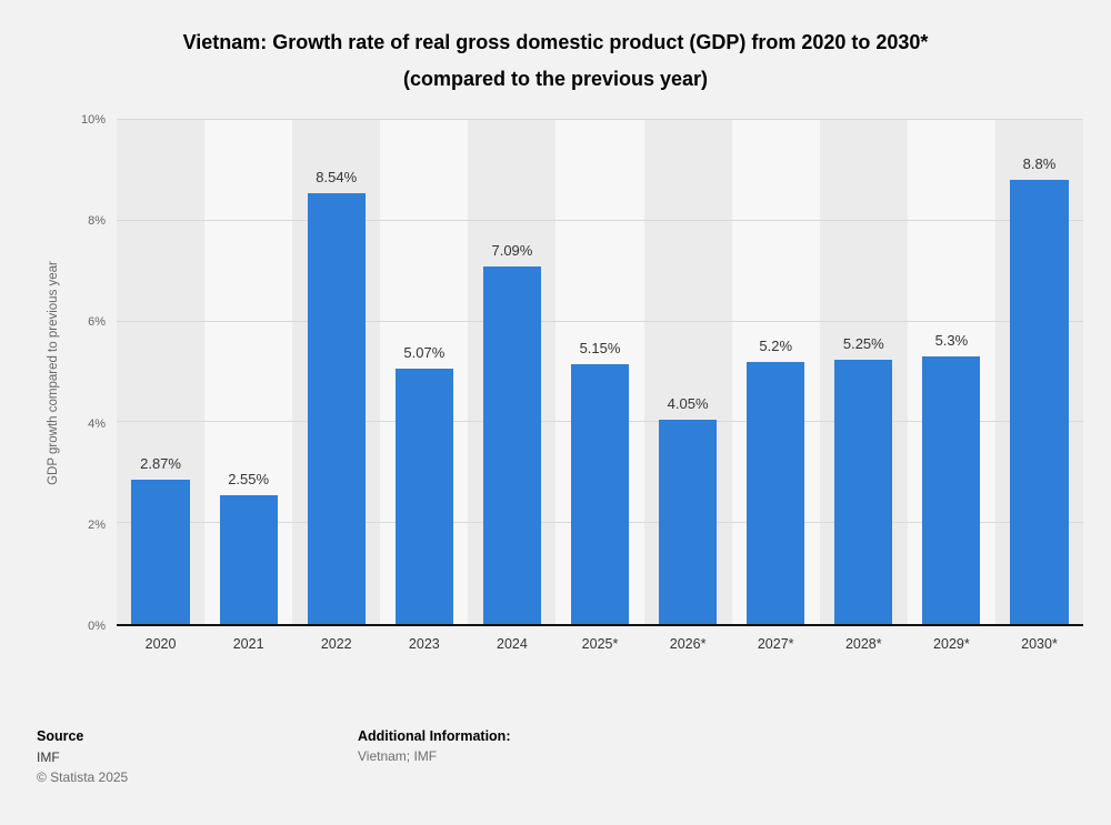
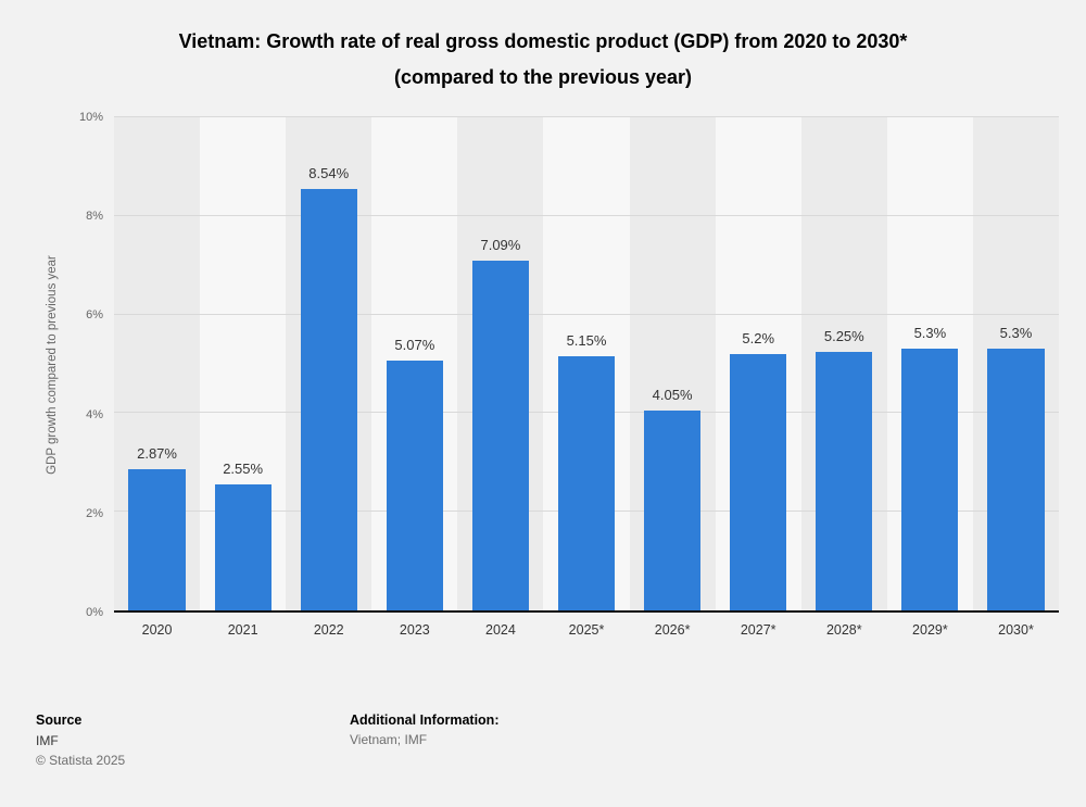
2030*: 8.8% -> 5.3%
